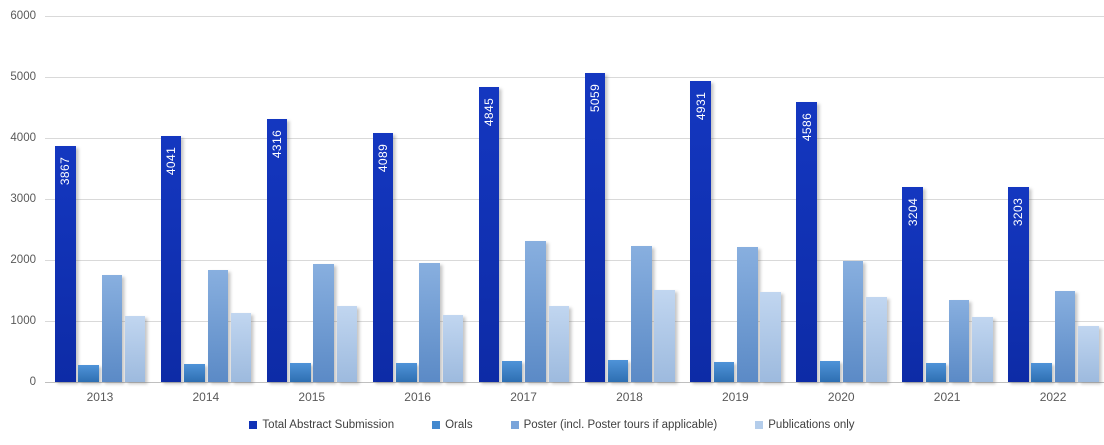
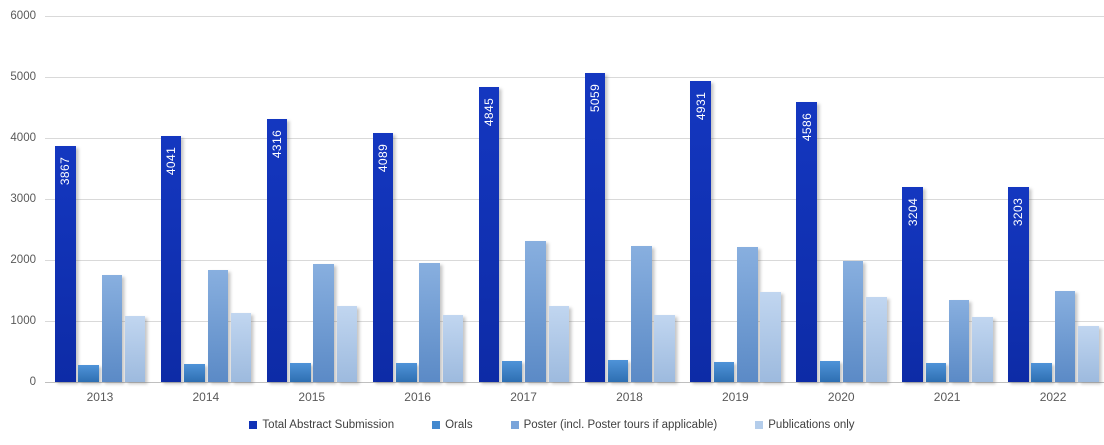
Publications only/2018: 1500 -> 1100
